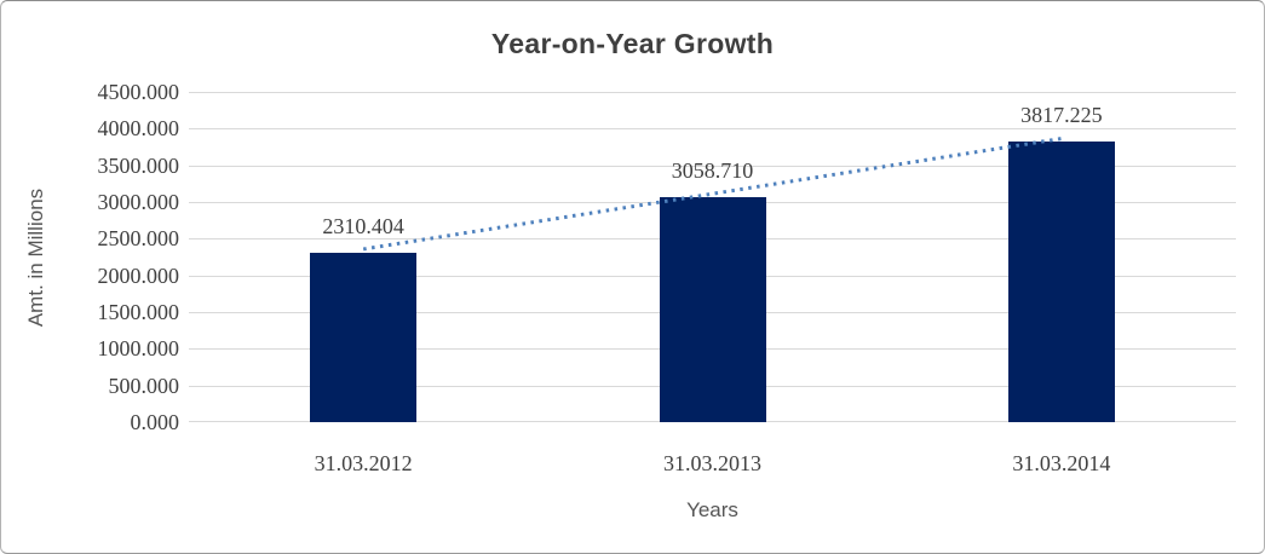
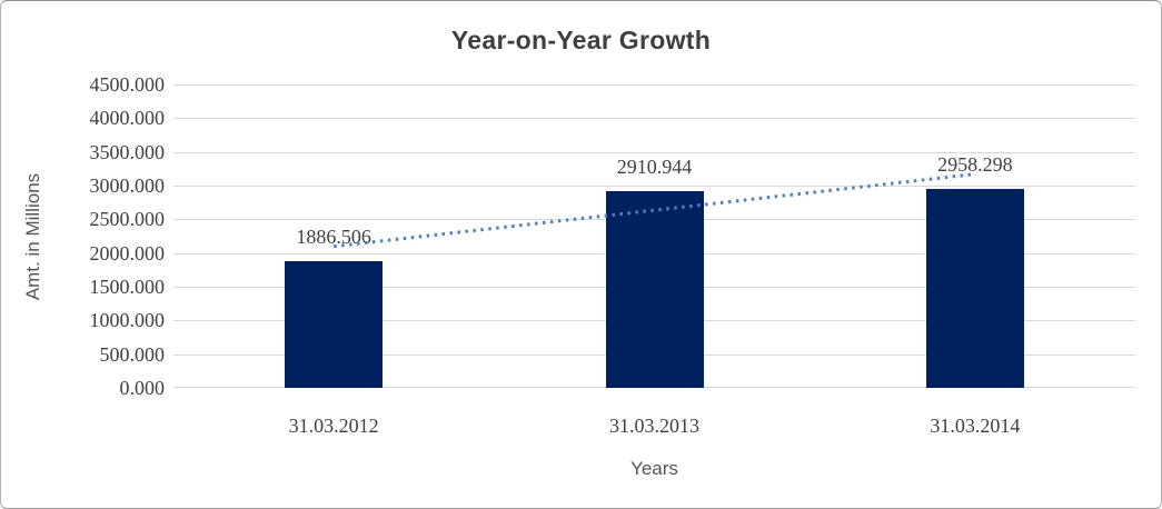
31.03.2012: 2310.404 -> 1886.506
31.03.2013: 3058.710 -> 2910.944
31.03.2014: 3817.225 -> 2958.298
